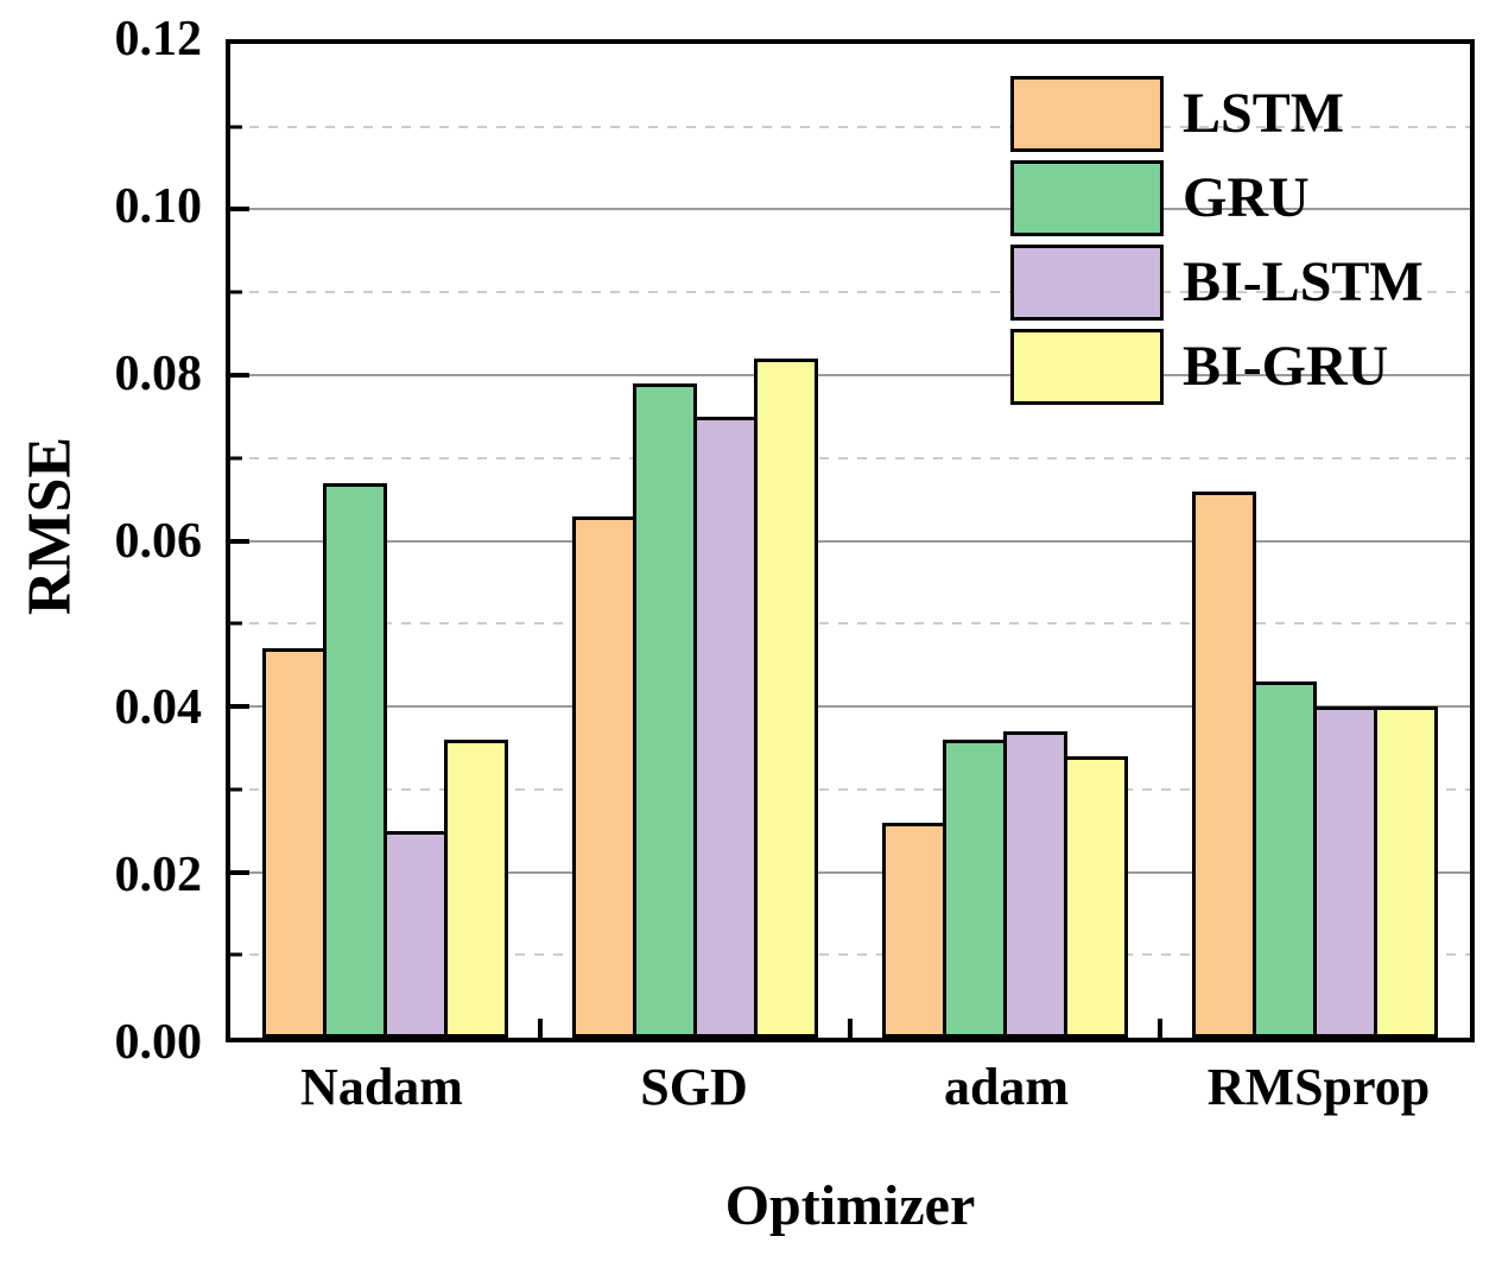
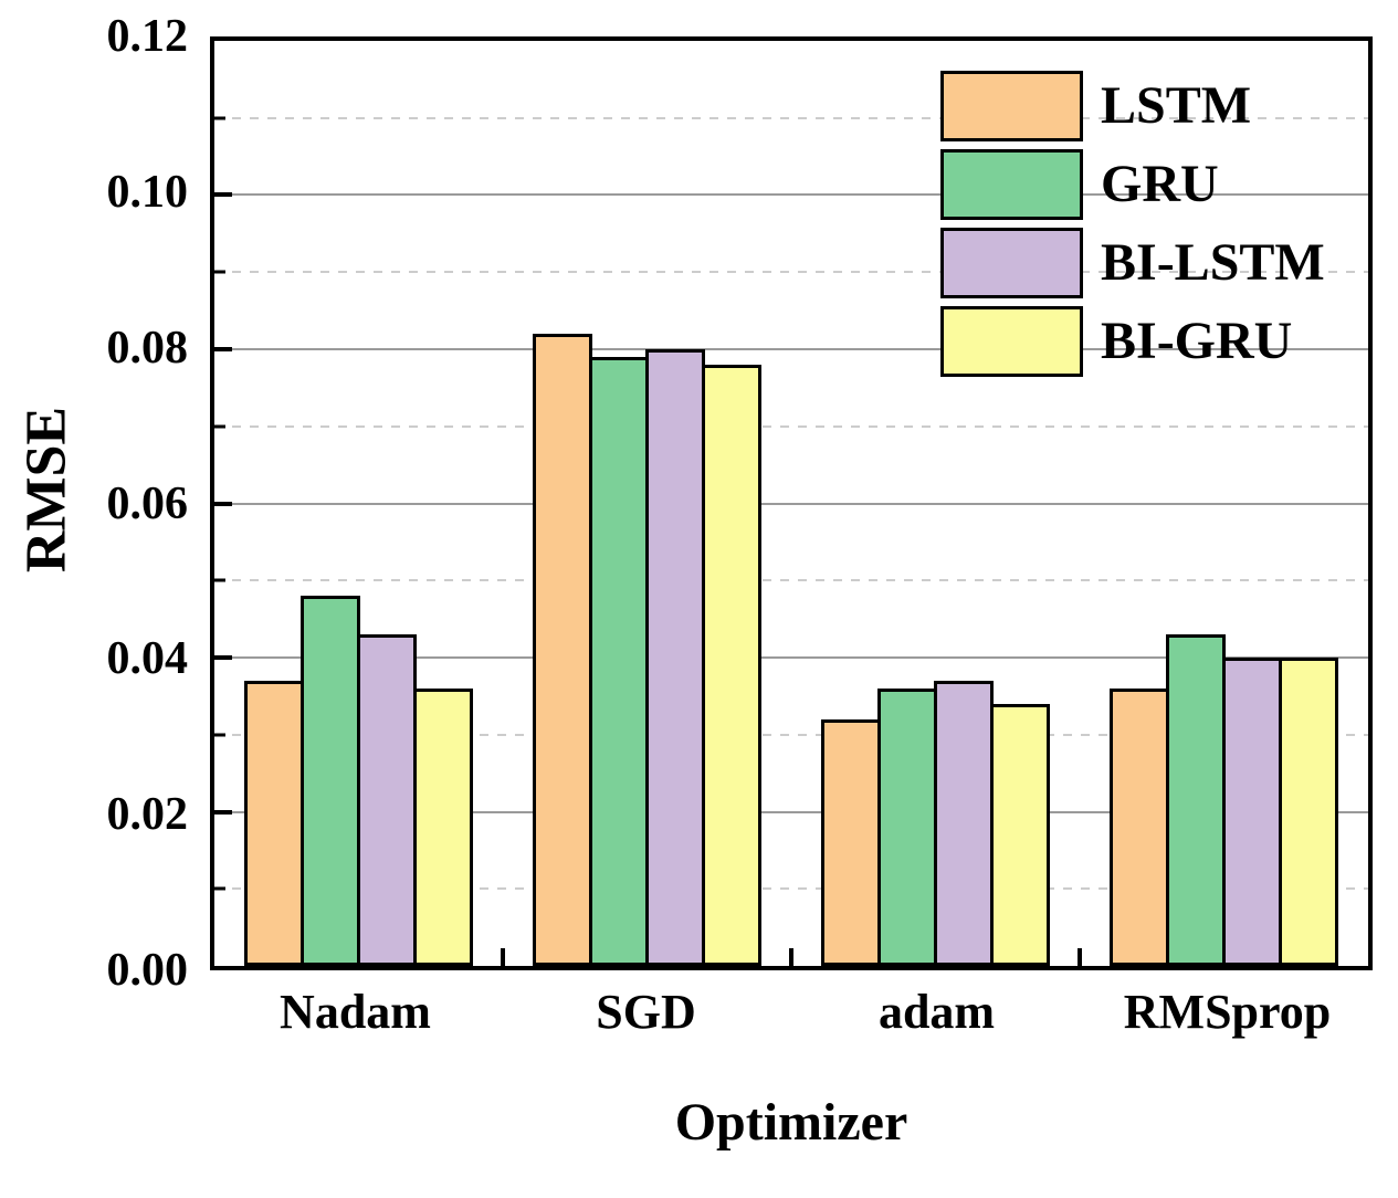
LSTM/Nadam: 0.047 -> 0.037
GRU/Nadam: 0.067 -> 0.048
BI-LSTM/Nadam: 0.025 -> 0.043
LSTM/SGD: 0.063 -> 0.082
BI-LSTM/SGD: 0.075 -> 0.080
BI-GRU/SGD: 0.082 -> 0.078
LSTM/adam: 0.026 -> 0.032
LSTM/RMSprop: 0.066 -> 0.036
